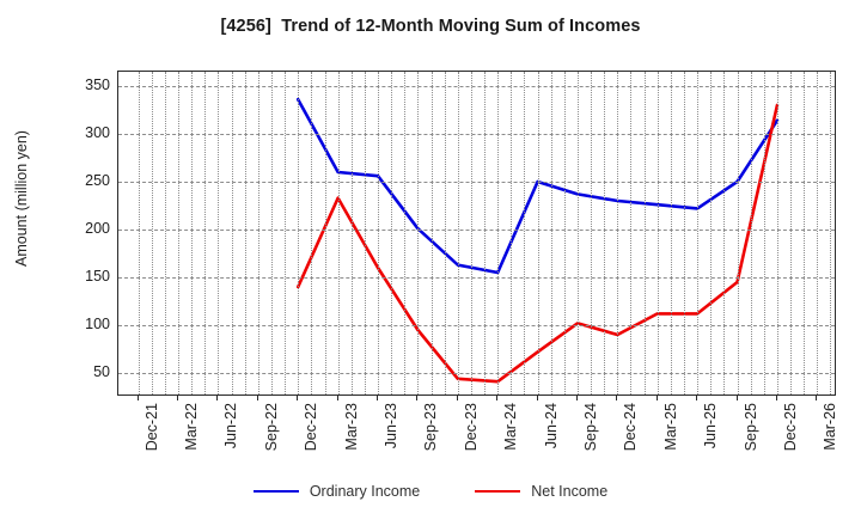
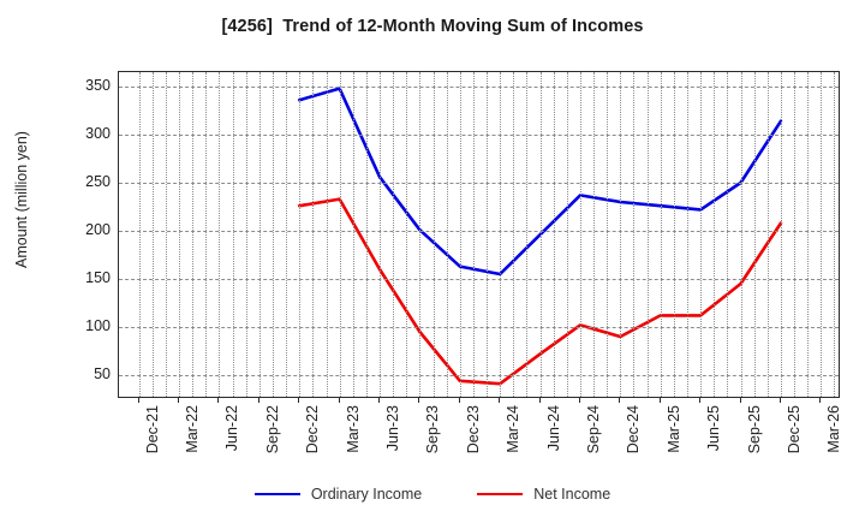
Net Income/Dec-22: 140 -> 230
Ordinary Income/Mar-23: 260 -> 350
Ordinary Income/Jun-24: 250 -> 200
Net Income/Dec-25: 330 -> 210
